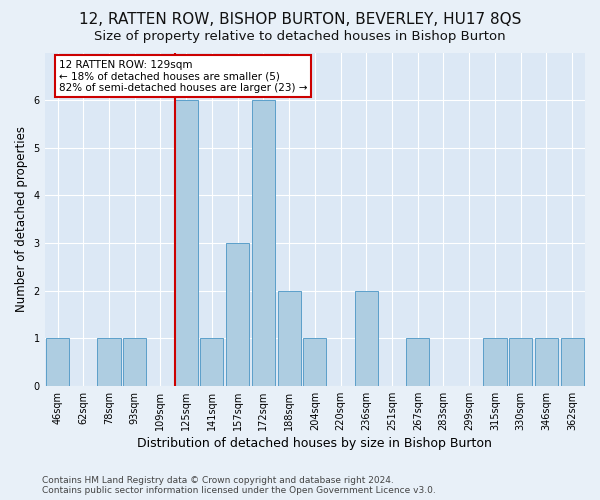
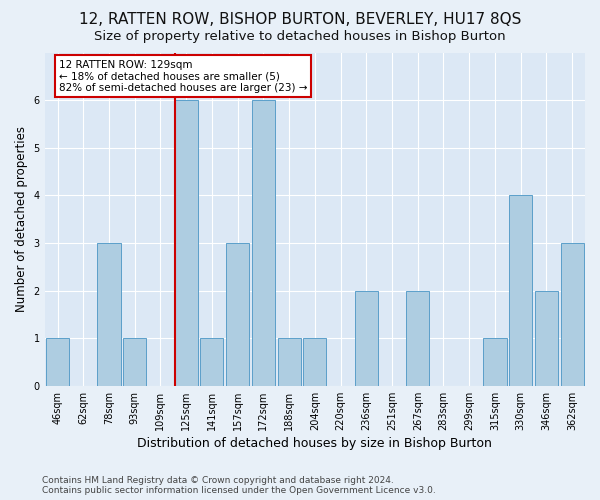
78sqm: 1 -> 3
188sqm: 2 -> 1
267sqm: 1 -> 2
330sqm: 1 -> 4
346sqm: 1 -> 2
362sqm: 1 -> 3
